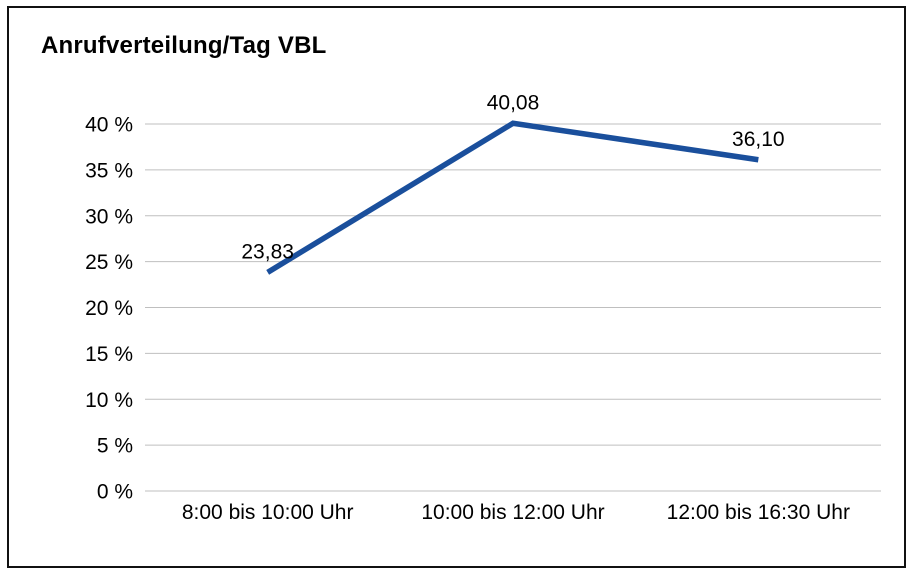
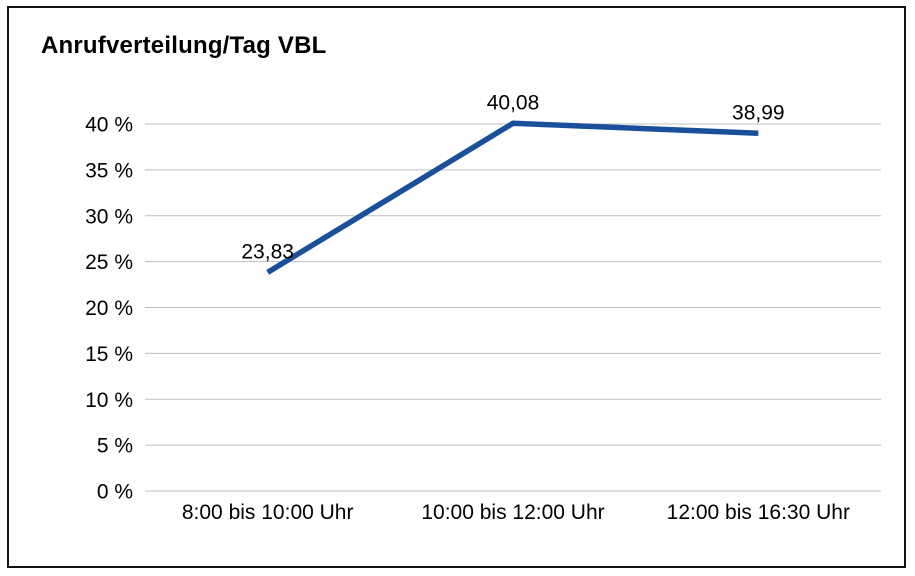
12:00 bis 16:30 Uhr: 36,10 -> 38,99
